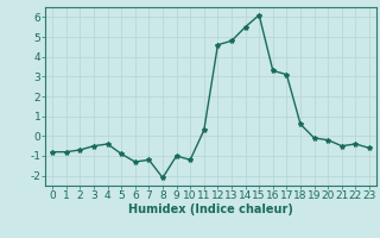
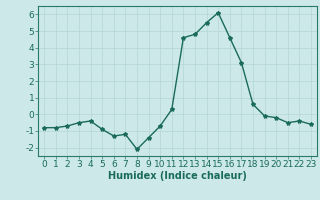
9: -1.0 -> -1.4
10: -1.2 -> -0.7
16: 3.3 -> 4.6
